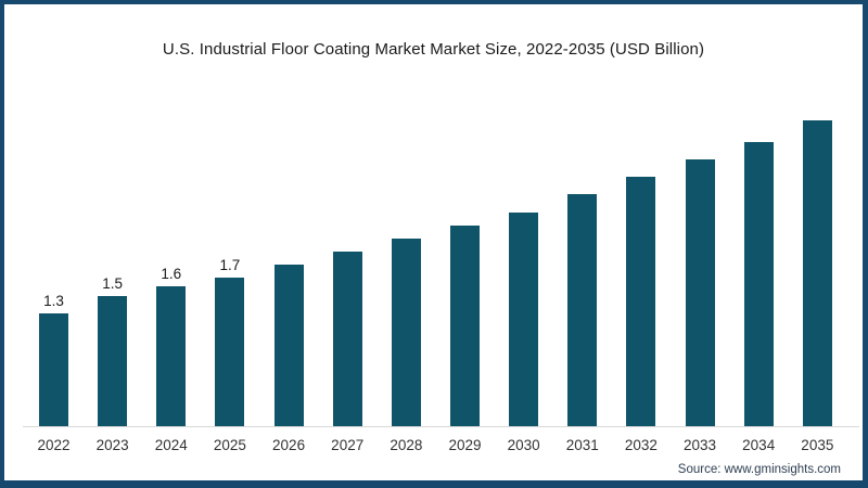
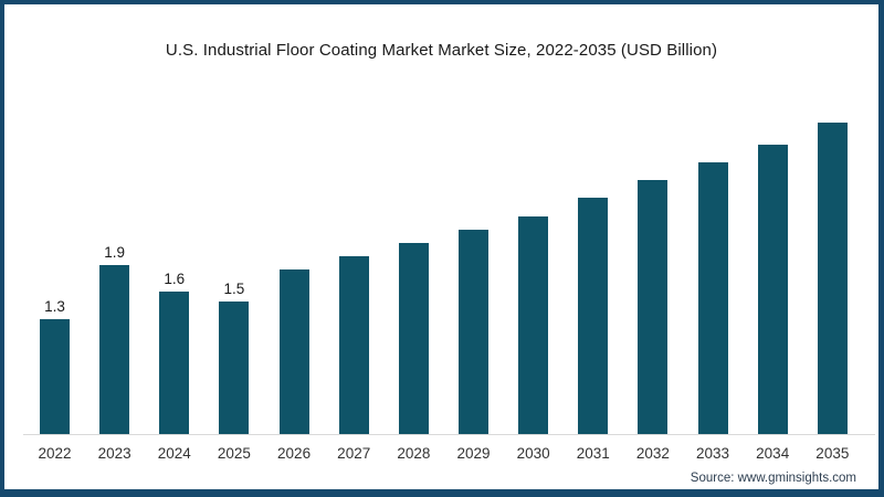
2023: 1.5 -> 1.9
2025: 1.7 -> 1.5
